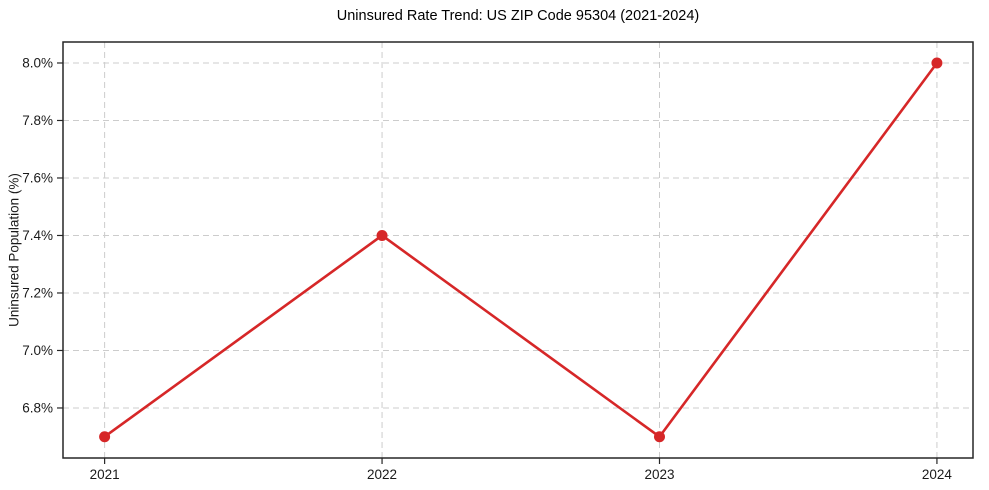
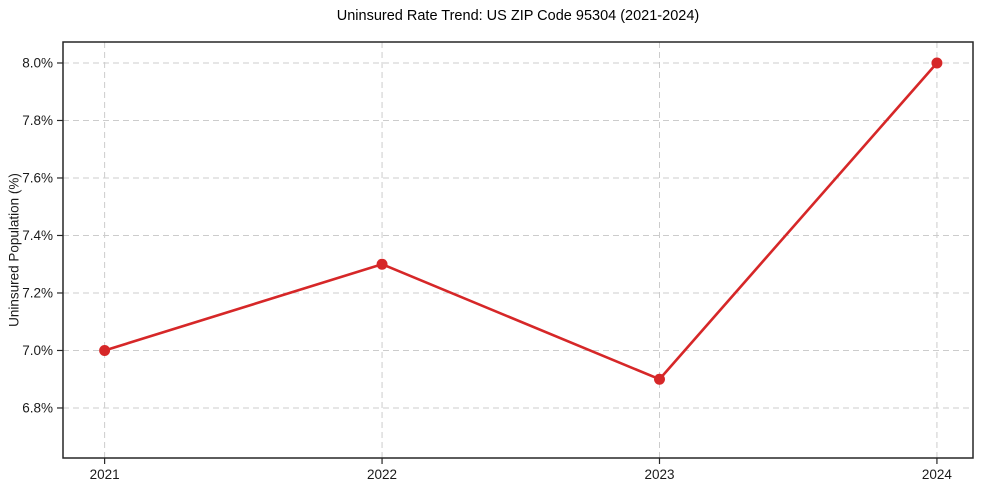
2021: 6.7% -> 7.0%
2022: 7.4% -> 7.3%
2023: 6.7% -> 6.9%
